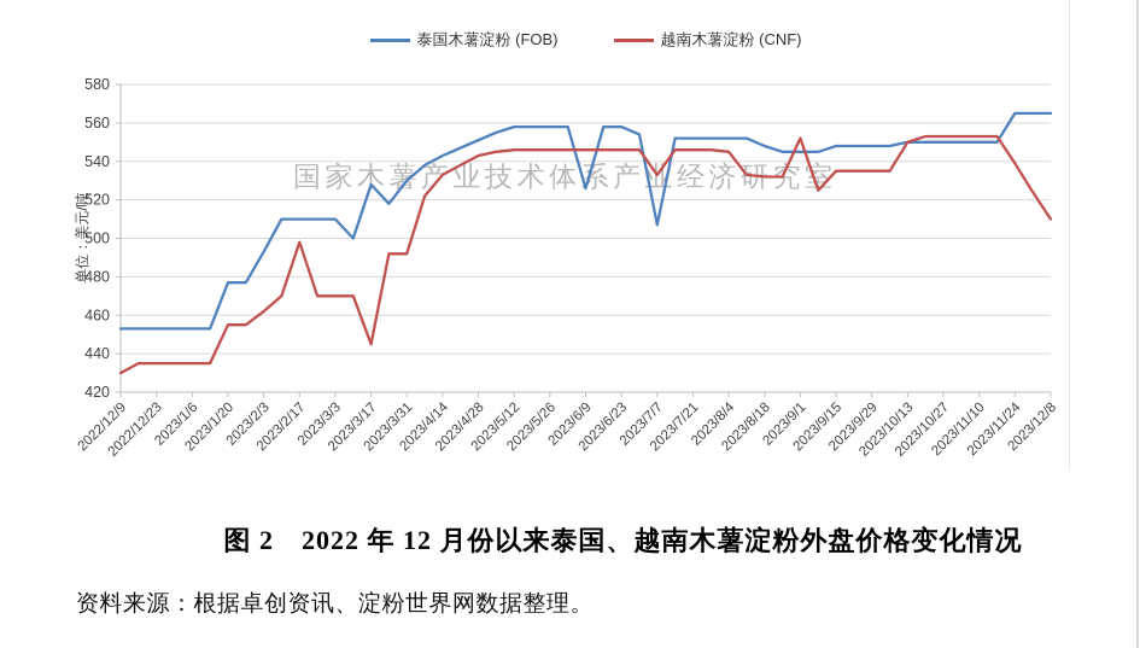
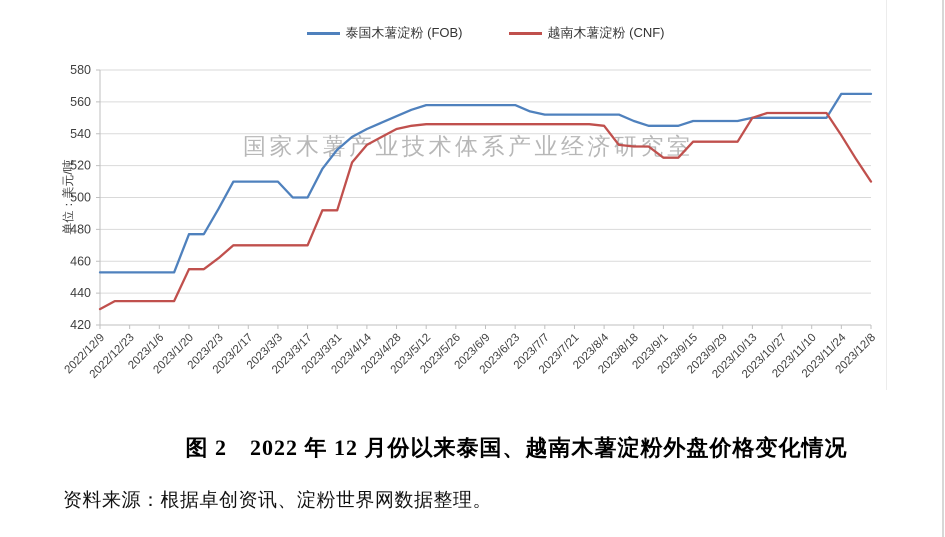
越南木薯淀粉 (CNF)/2023/2/17: 498 -> 470
泰国木薯淀粉 (FOB)/2023/3/17: 528 -> 500
越南木薯淀粉 (CNF)/2023/3/17: 445 -> 470
泰国木薯淀粉 (FOB)/2023/6/9: 526 -> 558
泰国木薯淀粉 (FOB)/2023/7/7: 507 -> 552
越南木薯淀粉 (CNF)/2023/7/7: 533 -> 546
越南木薯淀粉 (CNF)/2023/9/1: 552 -> 525
